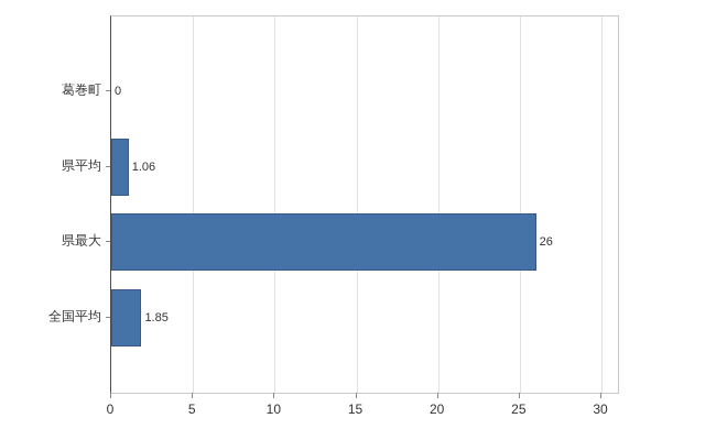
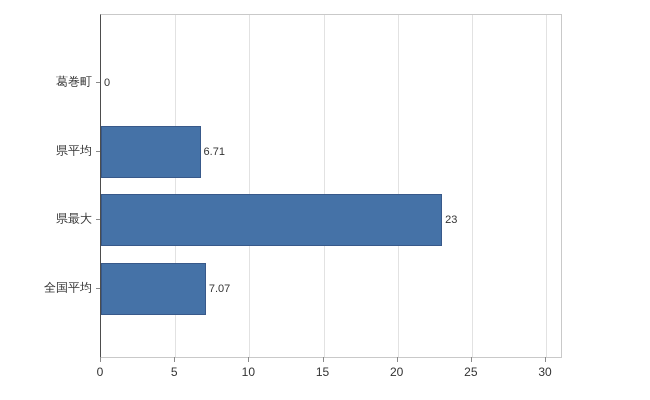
県平均: 1.06 -> 6.71
県最大: 26 -> 23
全国平均: 1.85 -> 7.07
